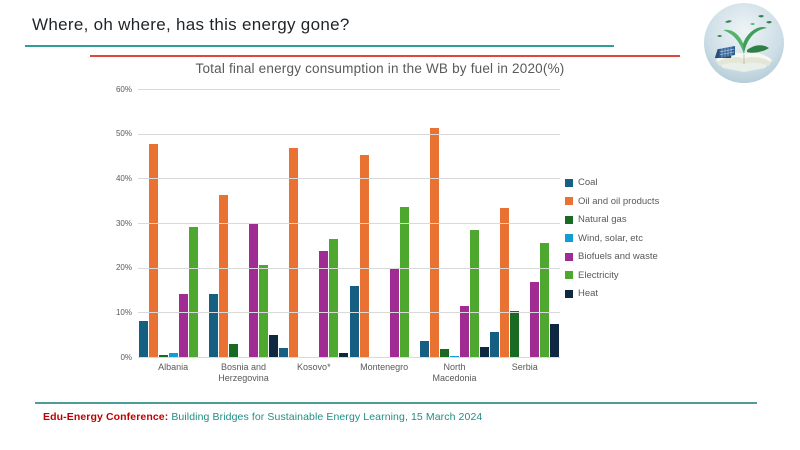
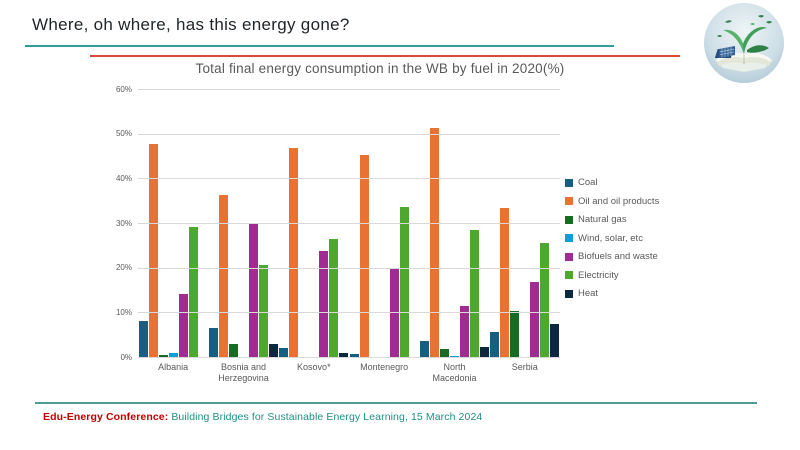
Coal/Bosnia and Herzegovina: 14% -> 6%
Heat/Bosnia and Herzegovina: 5% -> 3%
Coal/Montenegro: 16% -> 1%
